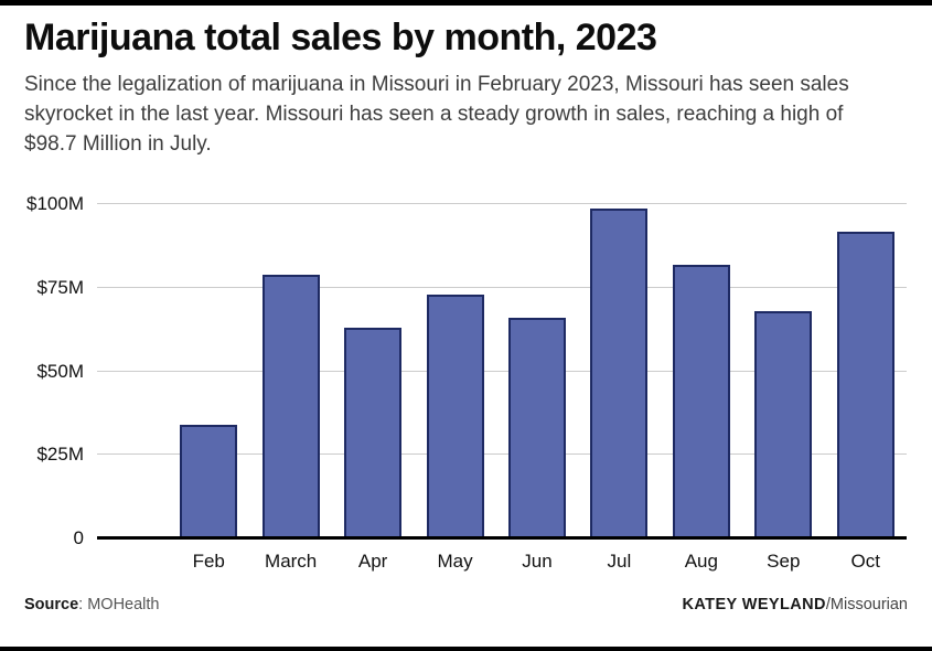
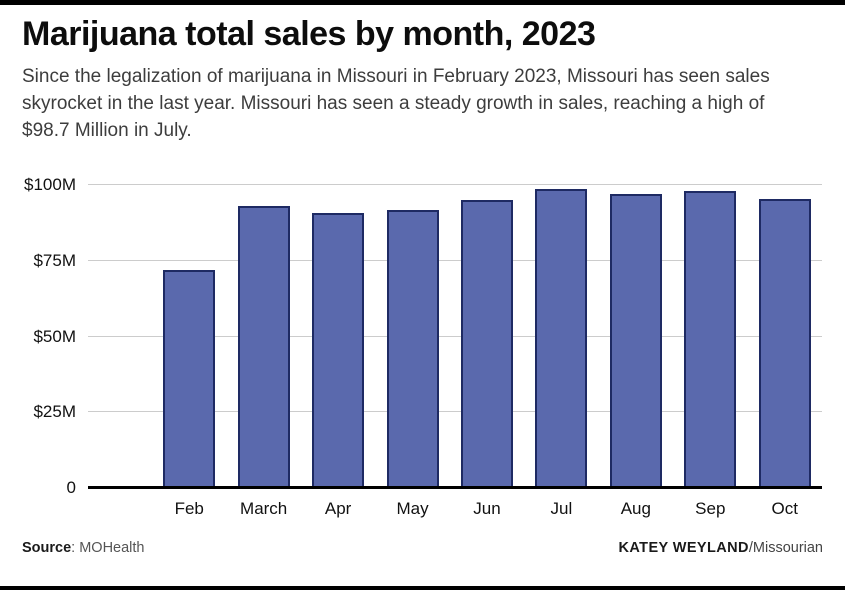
Feb: $34M -> $72M
March: $79M -> $93M
Apr: $63M -> $91M
May: $73M -> $92M
Jun: $66M -> $95M
Aug: $82M -> $97M
Sep: $68M -> $98M
Oct: $92M -> $96M
